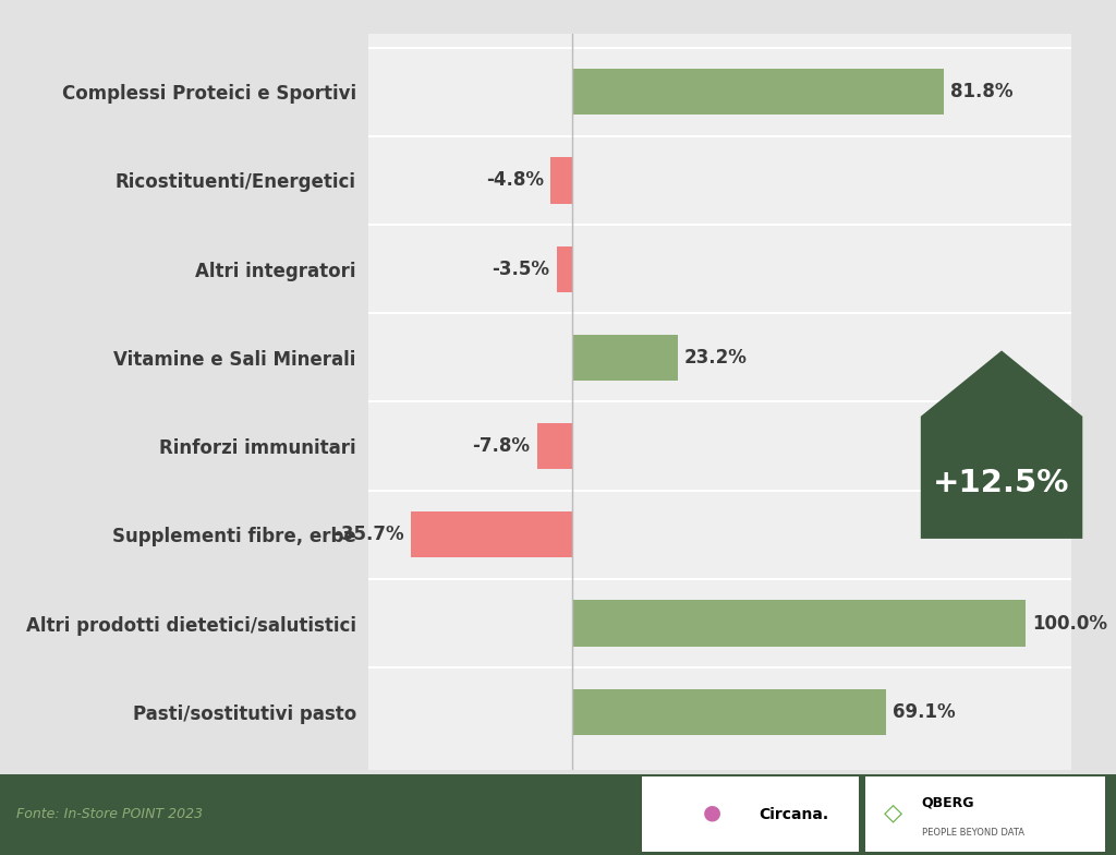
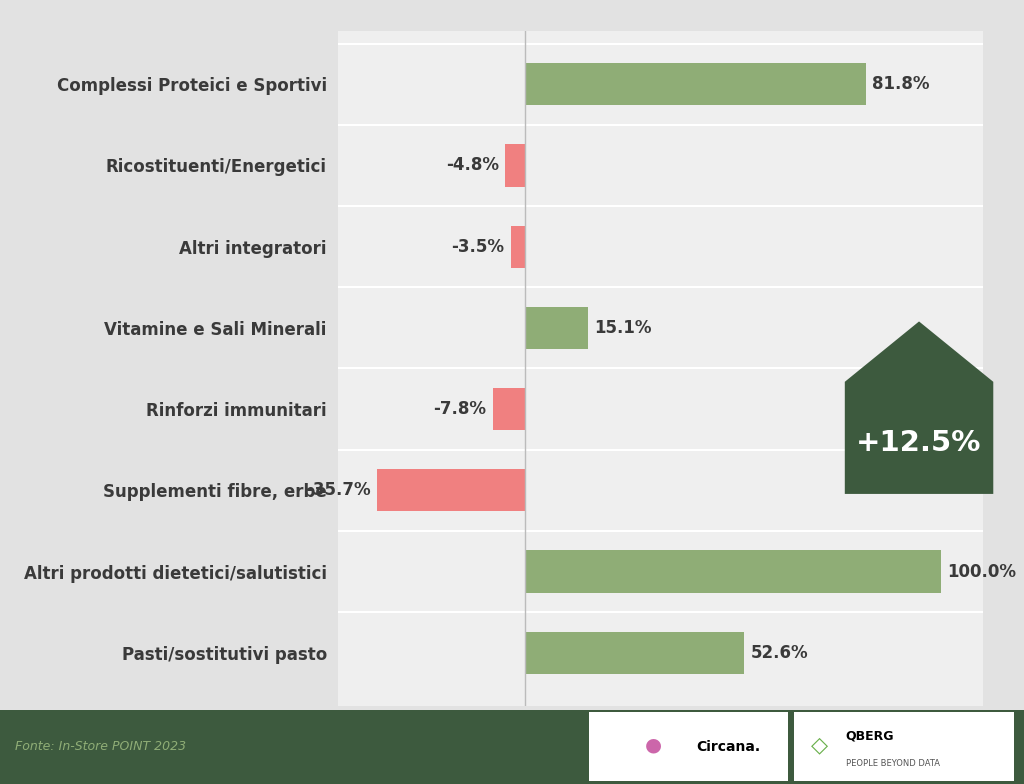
Vitamine e Sali Minerali: 23.2% -> 15.1%
Pasti/sostitutivi pasto: 69.1% -> 52.6%
